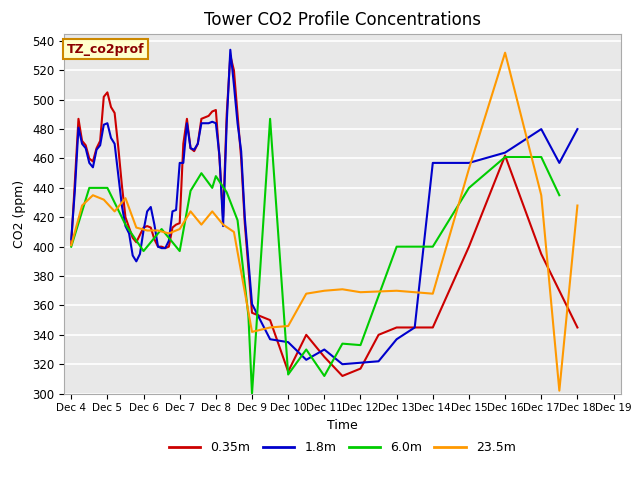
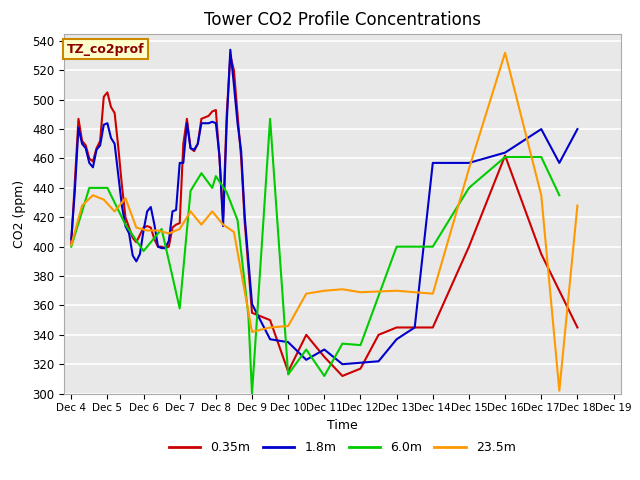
6.0m/Dec 7: 397 -> 358
